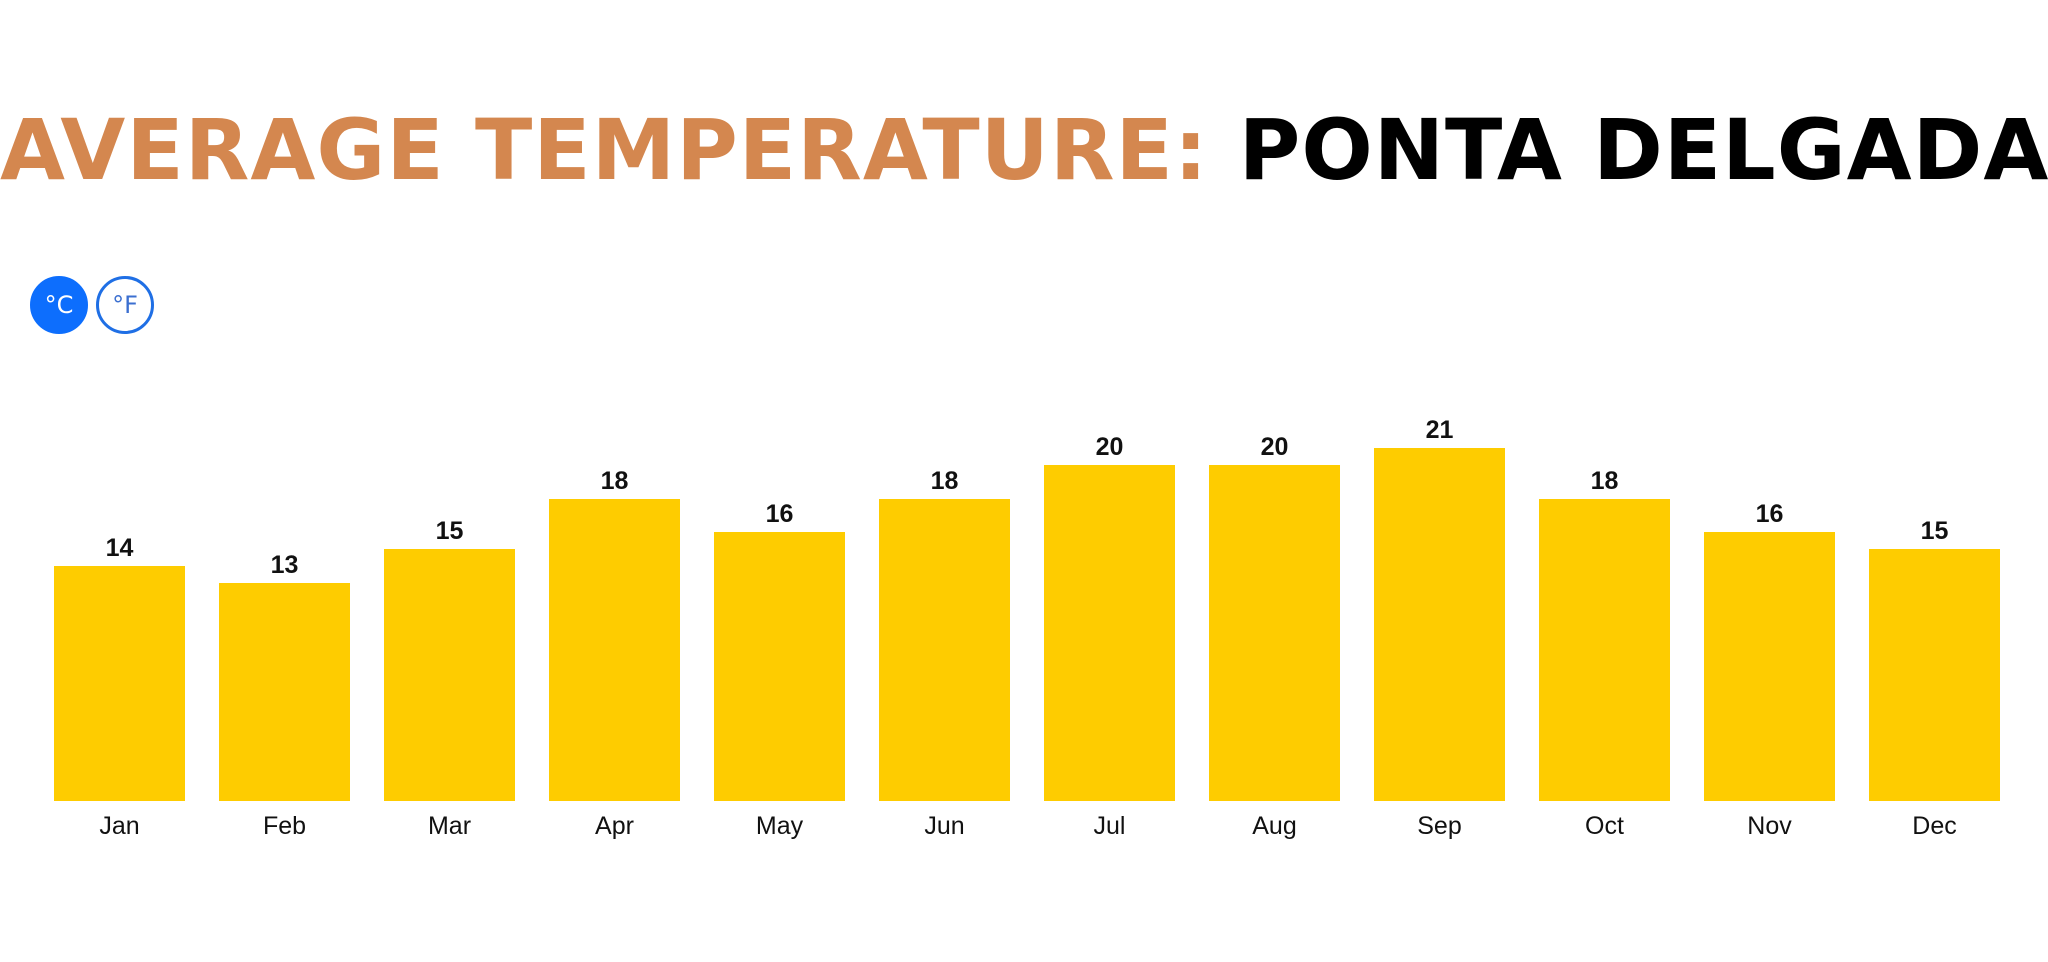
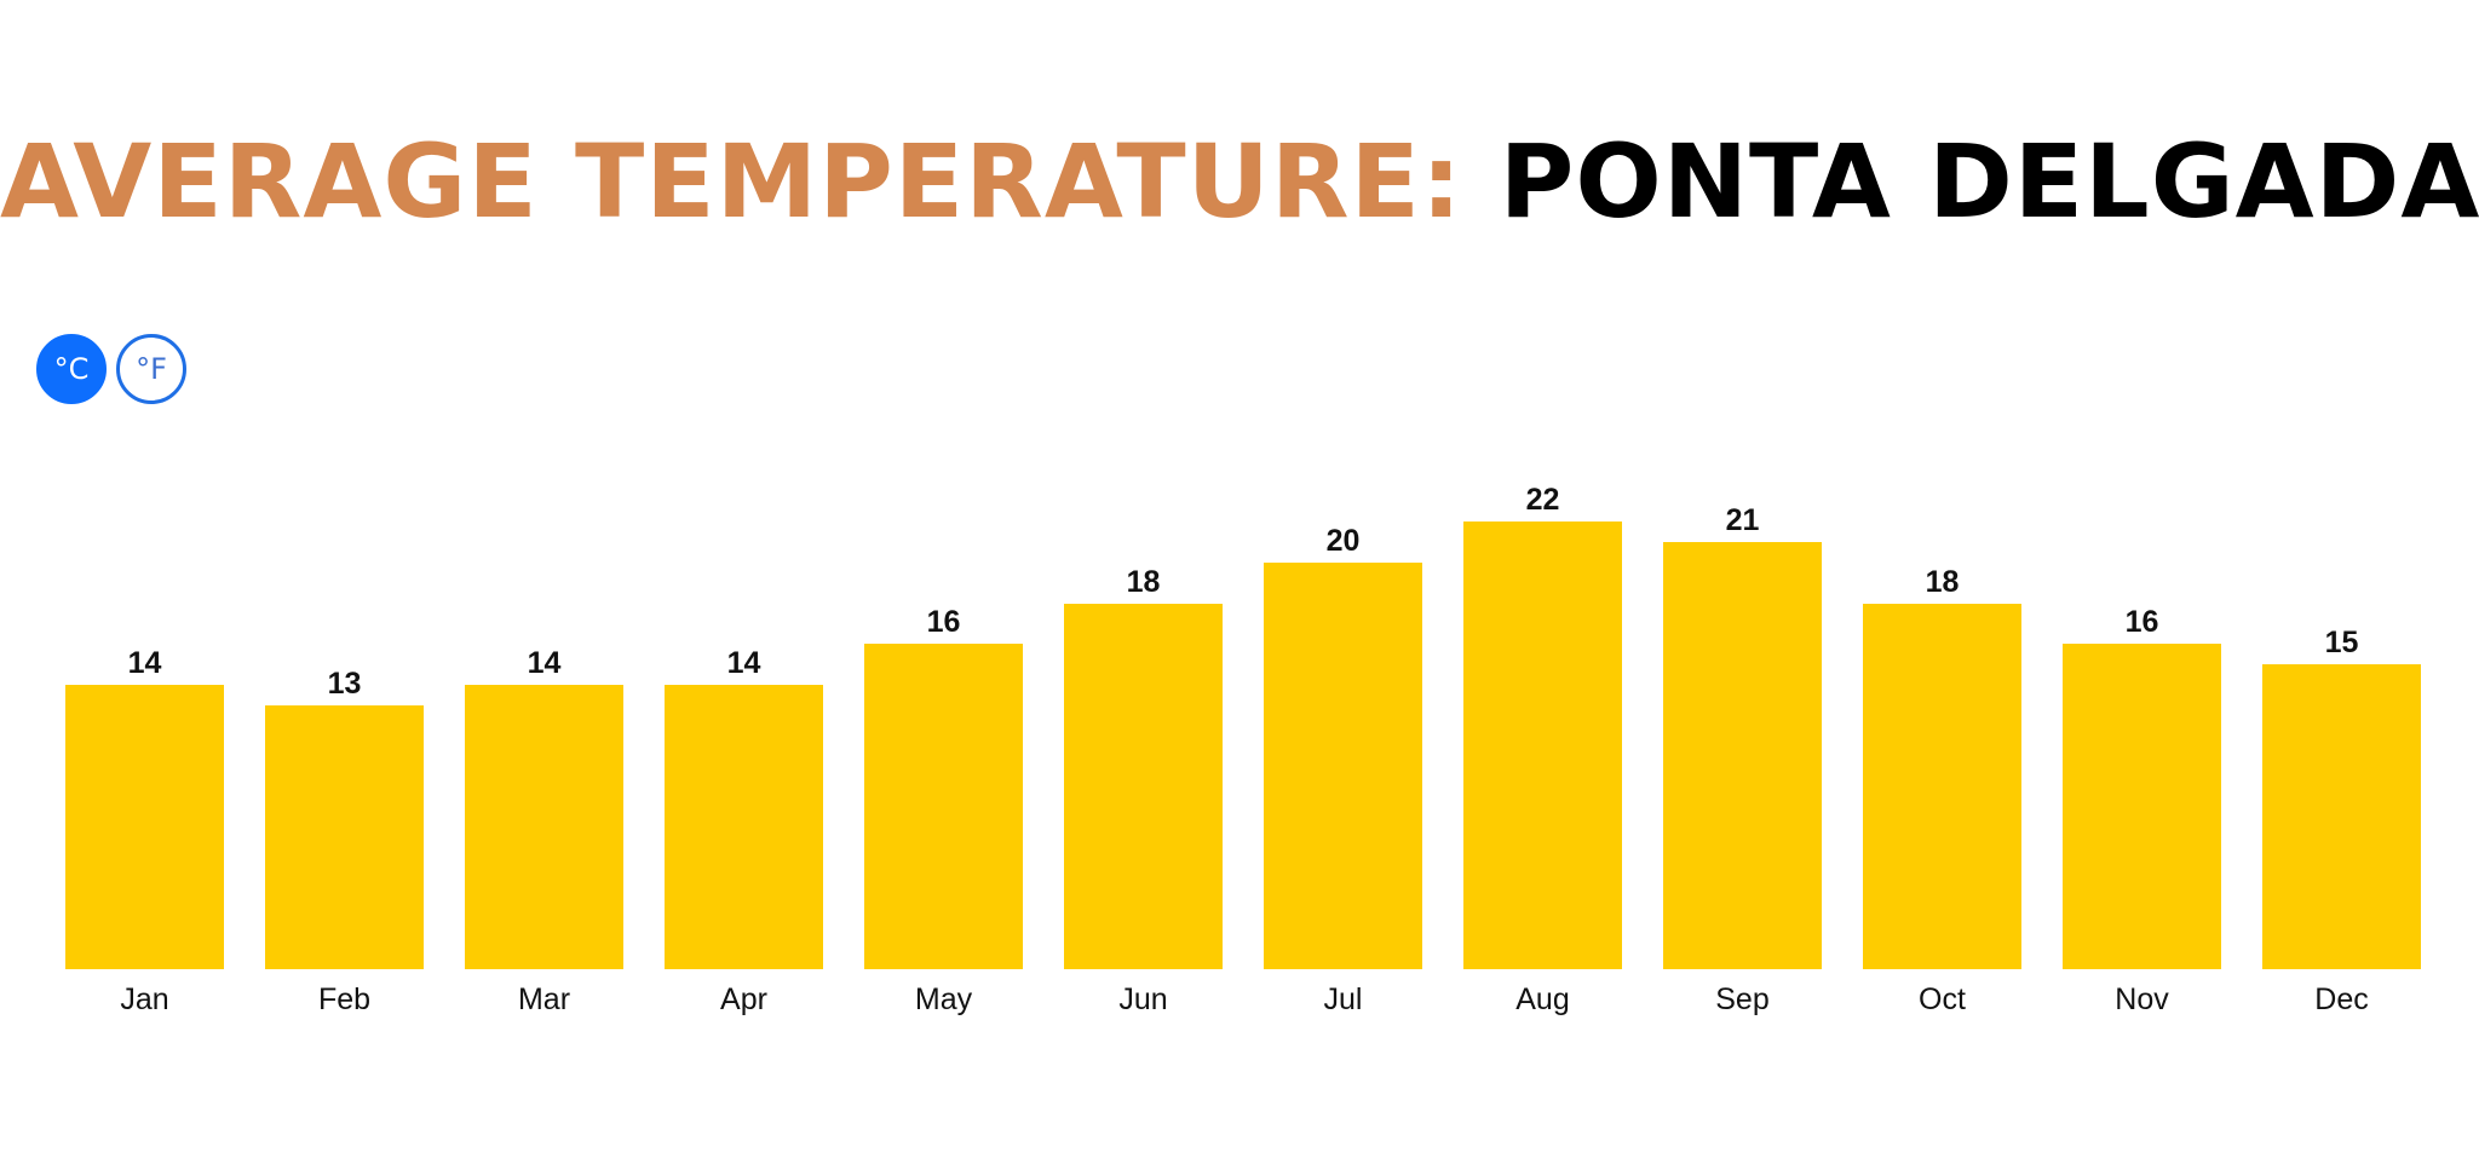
Mar: 15 -> 14
Apr: 18 -> 14
Aug: 20 -> 22
